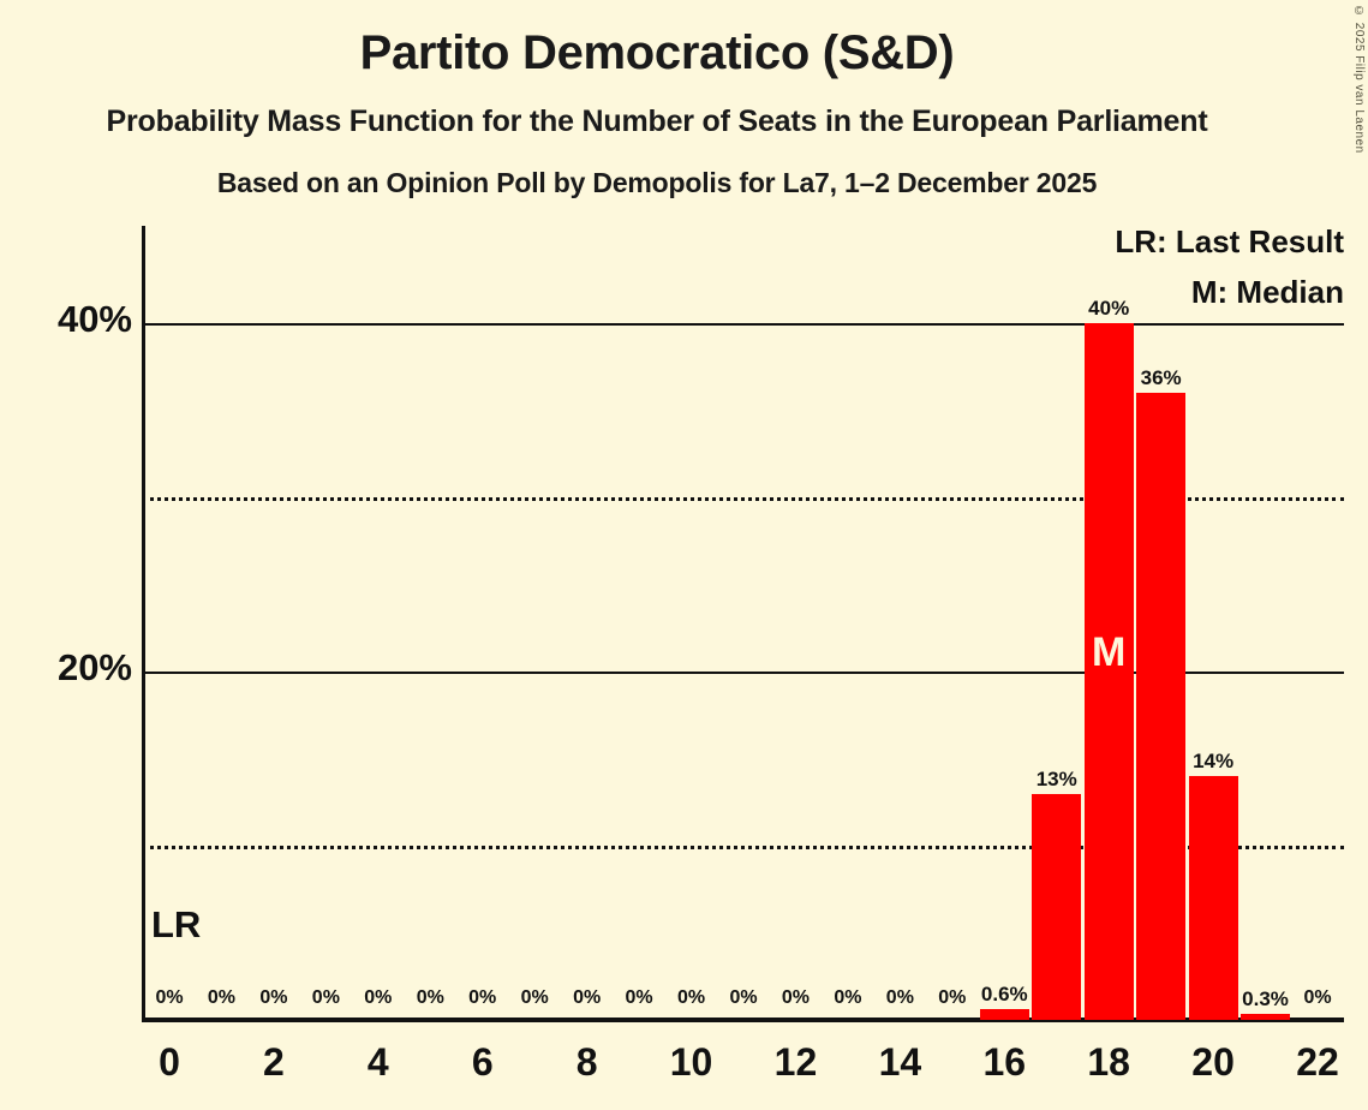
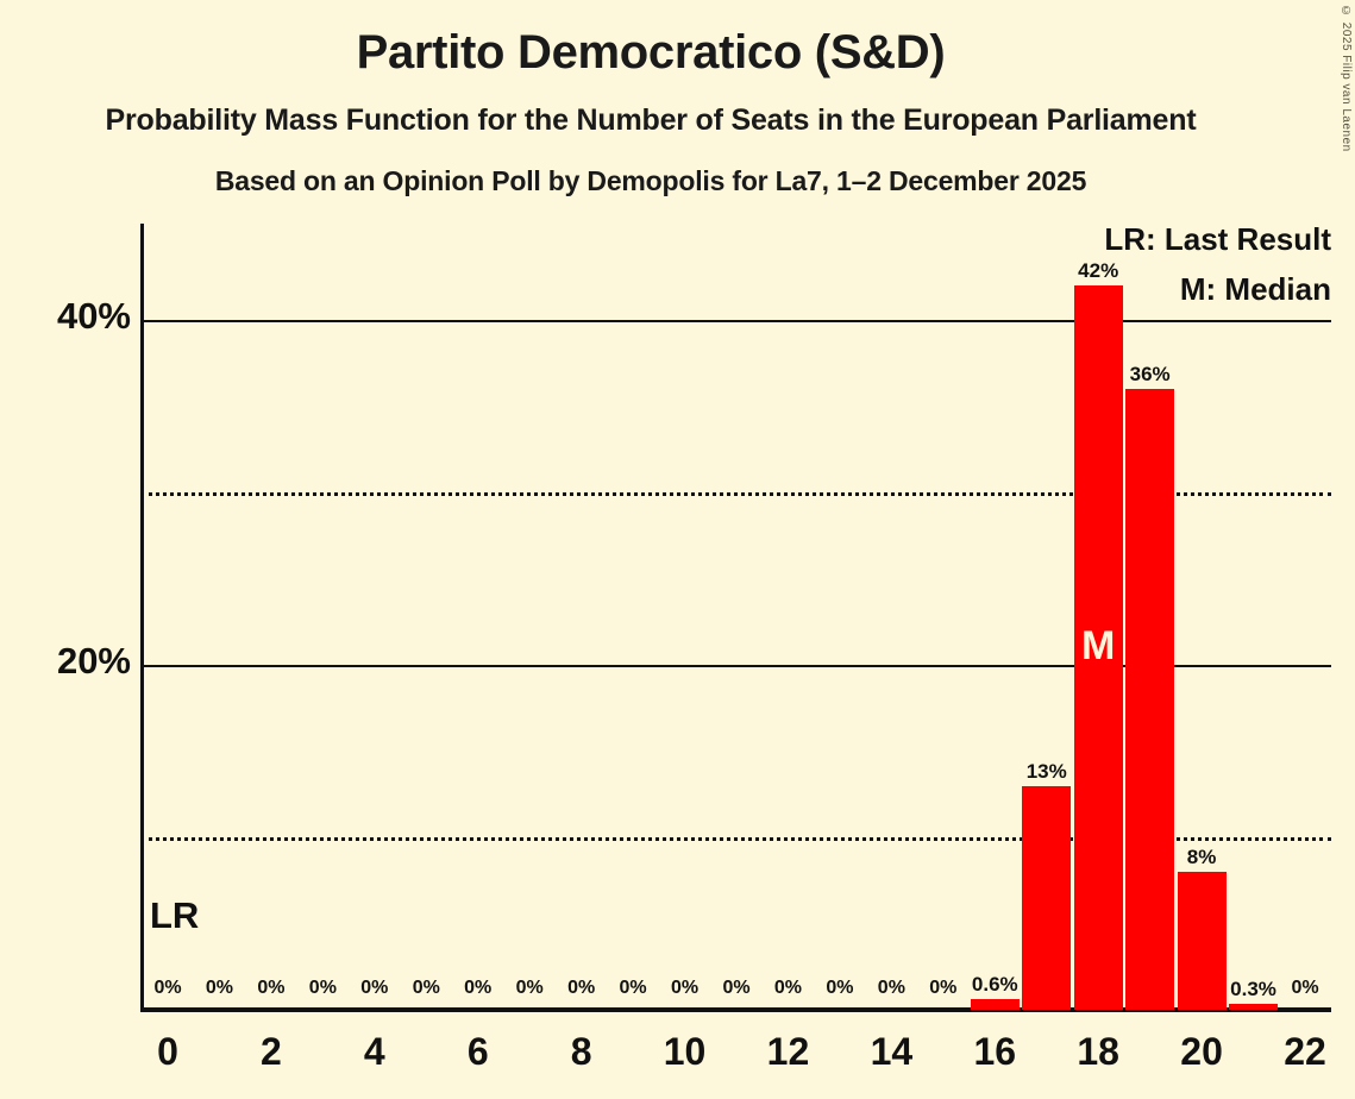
18: 40% -> 42%
20: 14% -> 8%
